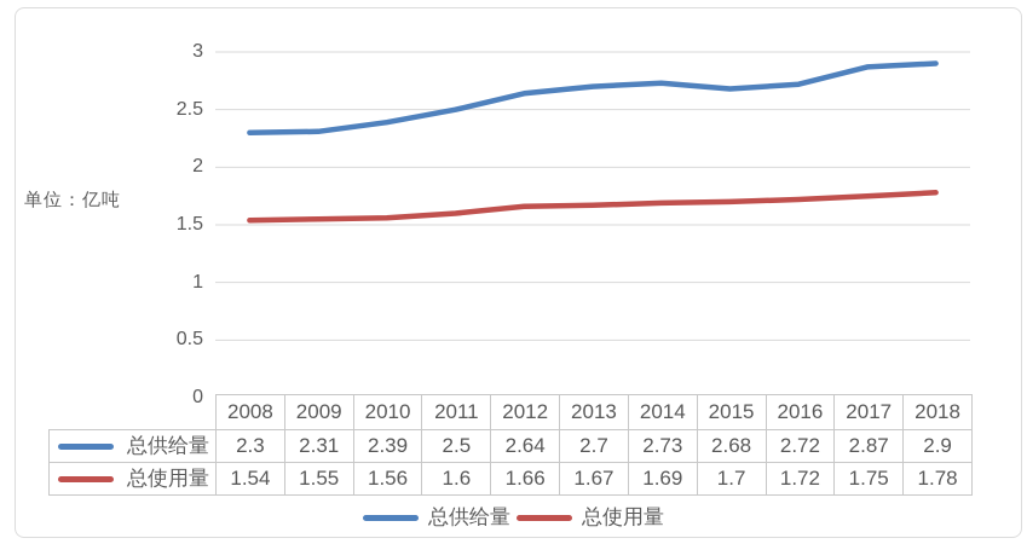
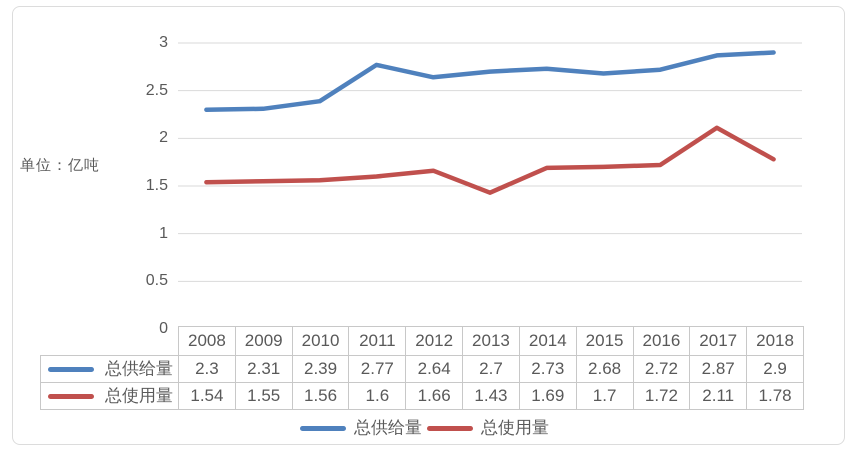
总供给量/2011: 2.5 -> 2.77
总使用量/2013: 1.67 -> 1.43
总使用量/2017: 1.75 -> 2.11
